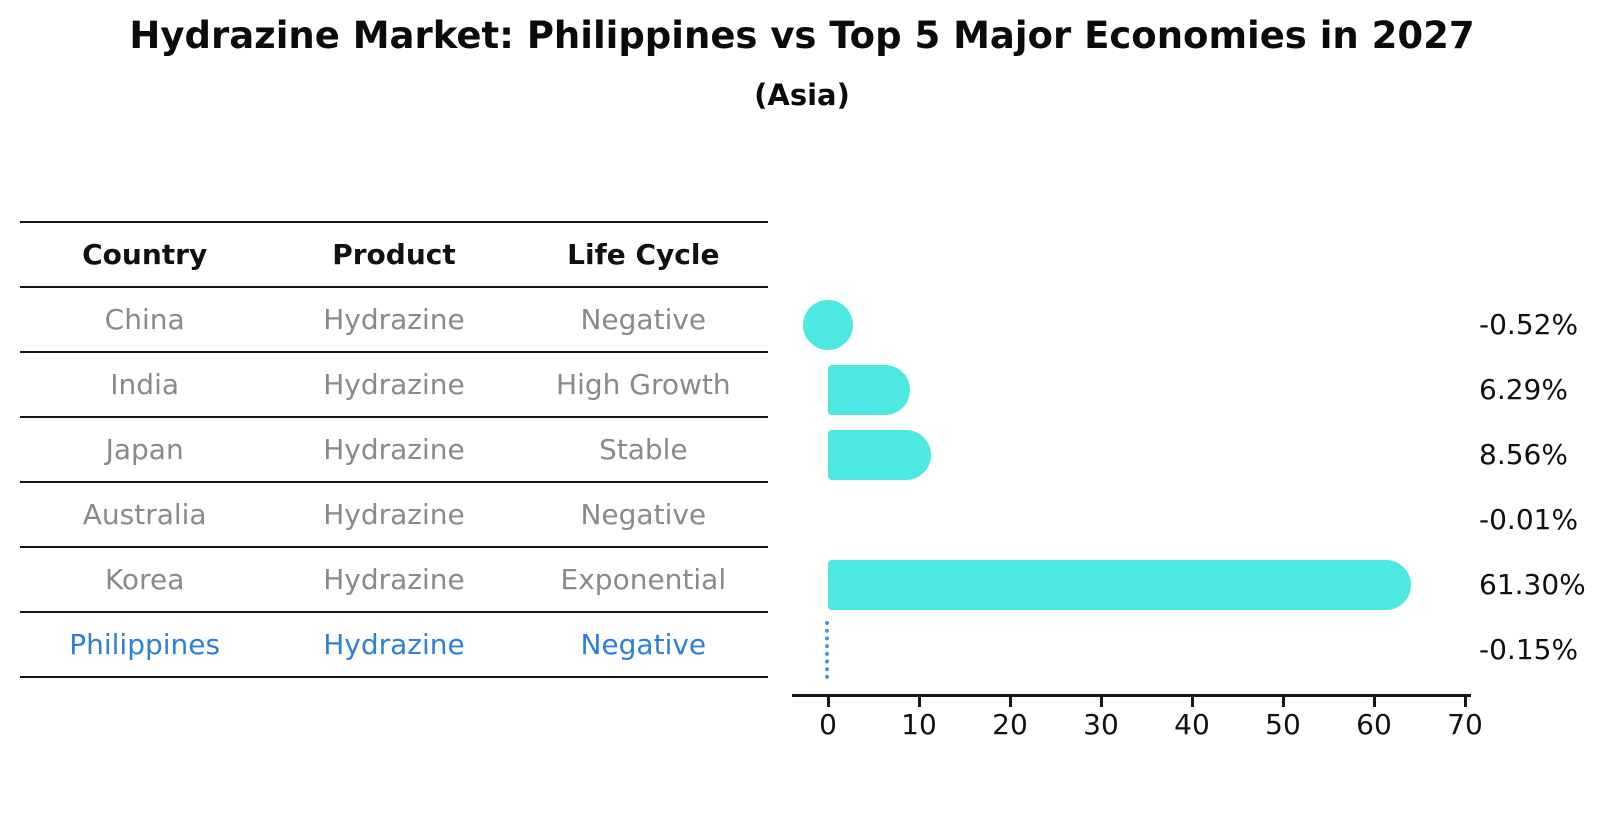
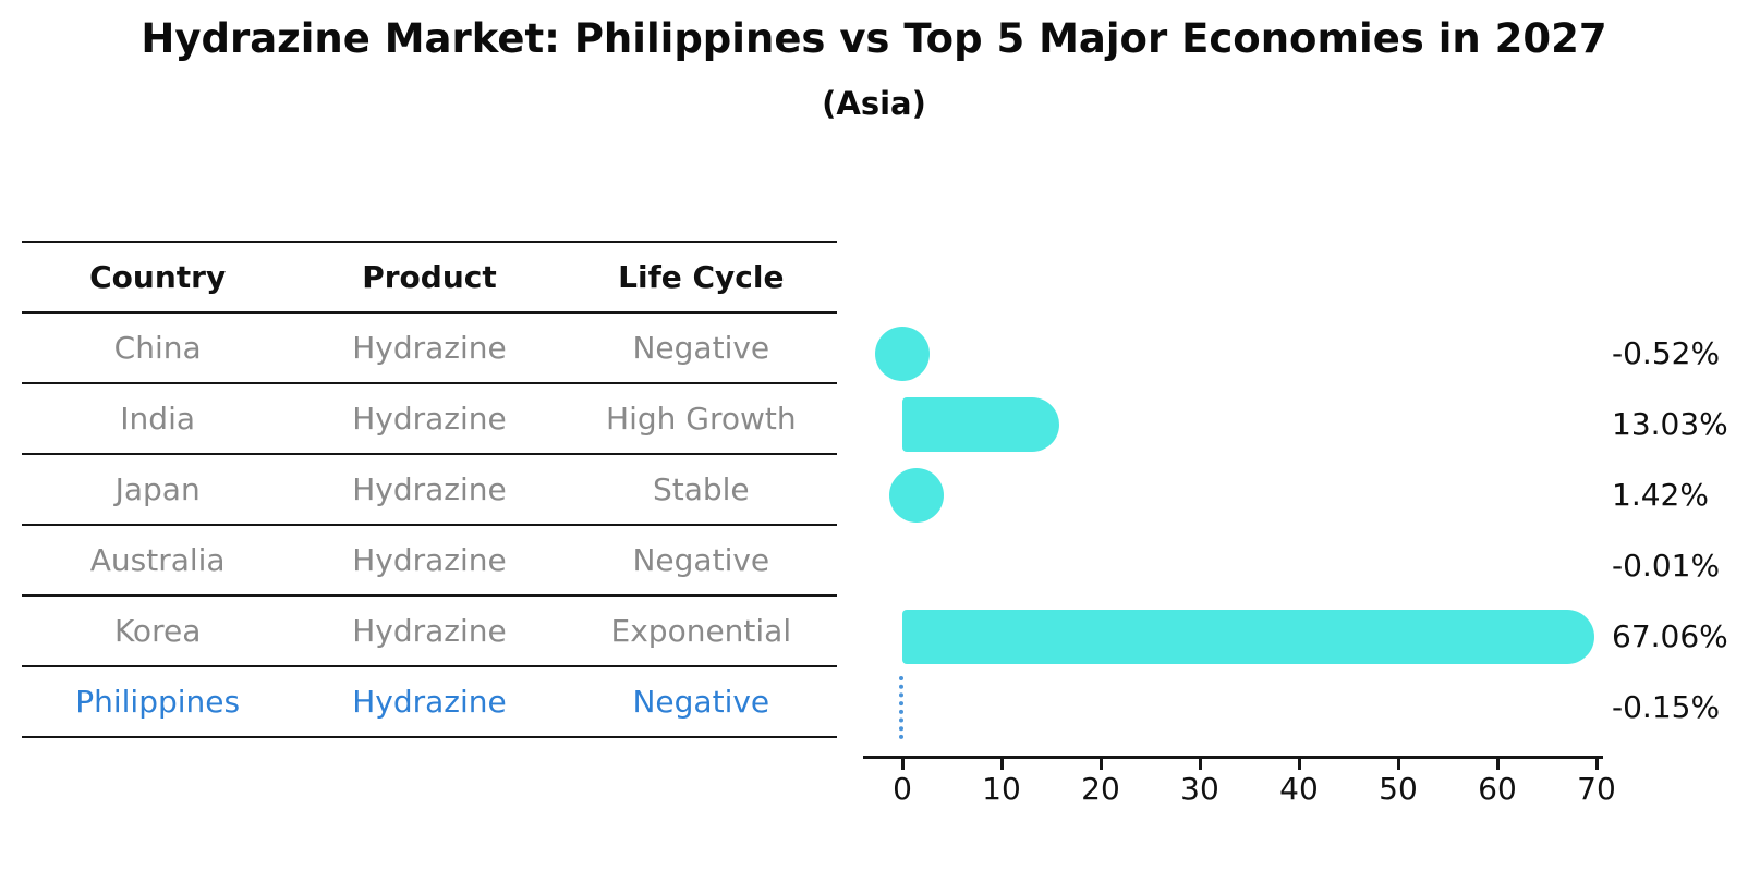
India: 6.29% -> 13.03%
Japan: 8.56% -> 1.42%
Korea: 61.30% -> 67.06%
